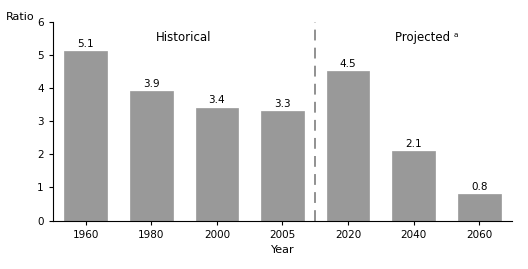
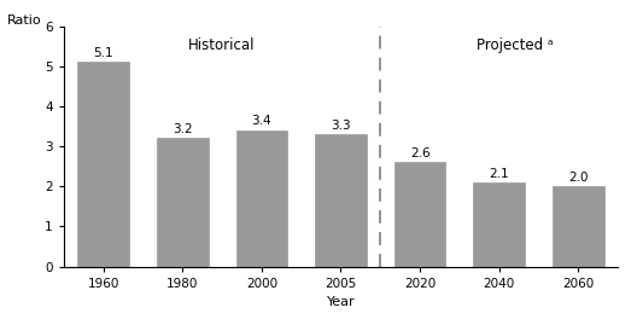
1980: 3.9 -> 3.2
2020: 4.5 -> 2.6
2060: 0.8 -> 2.0
